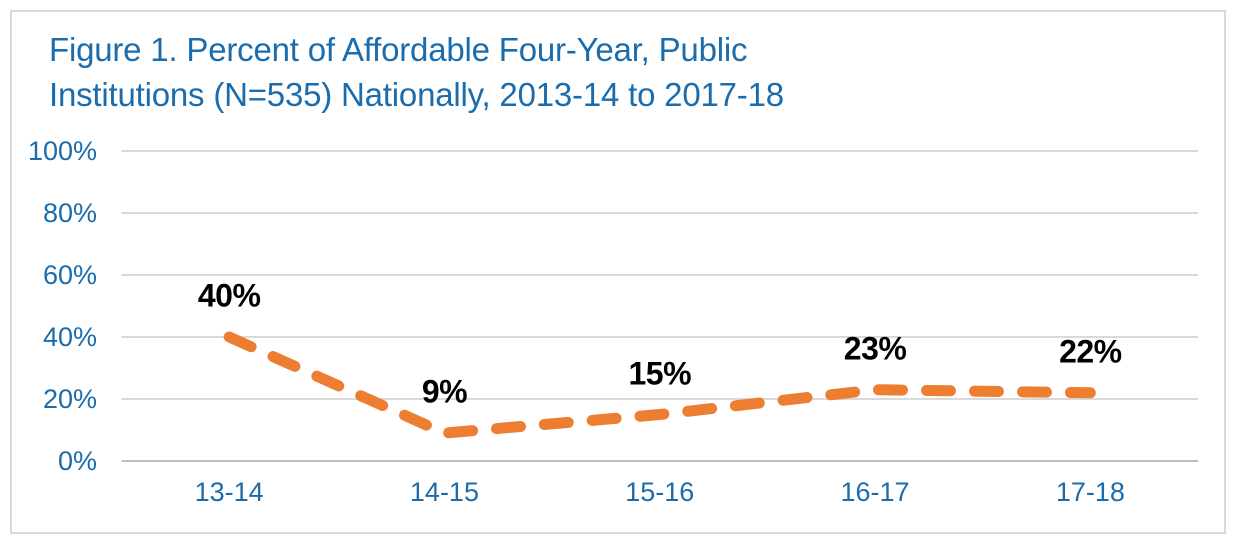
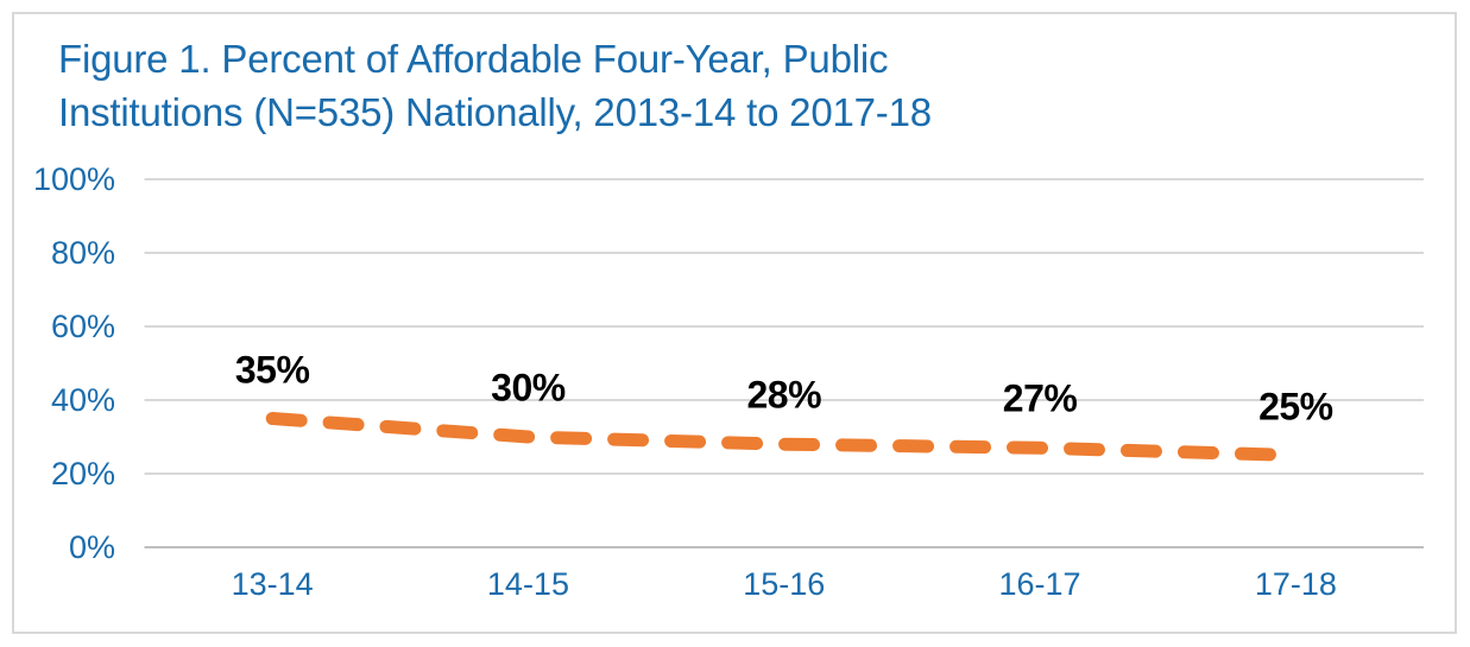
13-14: 40% -> 35%
14-15: 9% -> 30%
15-16: 15% -> 28%
16-17: 23% -> 27%
17-18: 22% -> 25%
